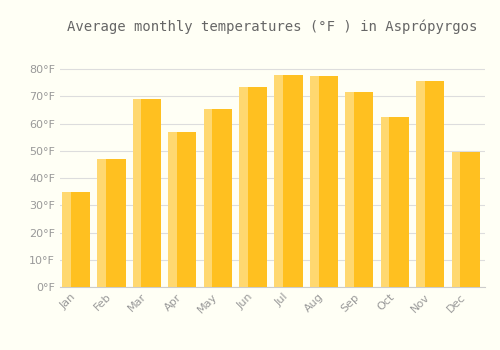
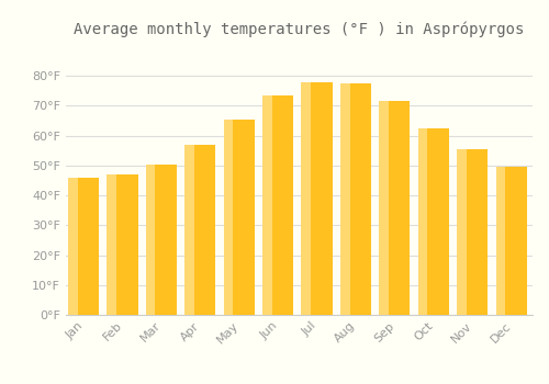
Jan: 35.0°F -> 46.0°F
Mar: 69.0°F -> 50.5°F
Nov: 75.5°F -> 55.5°F
